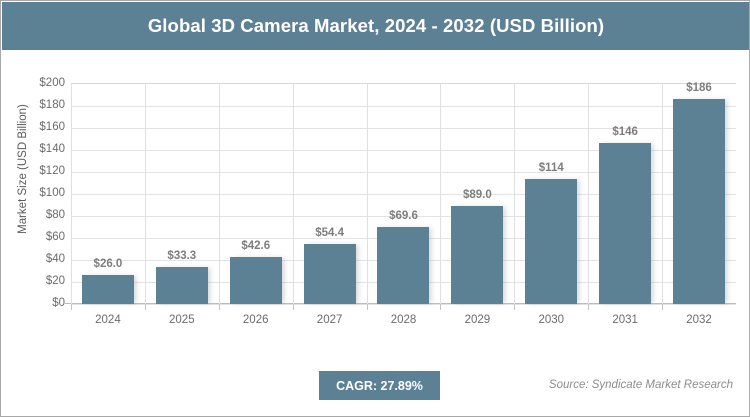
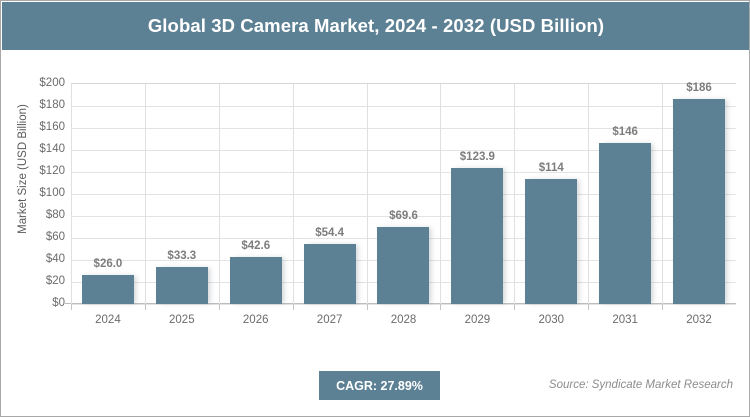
2029: $89.0 -> $123.9
